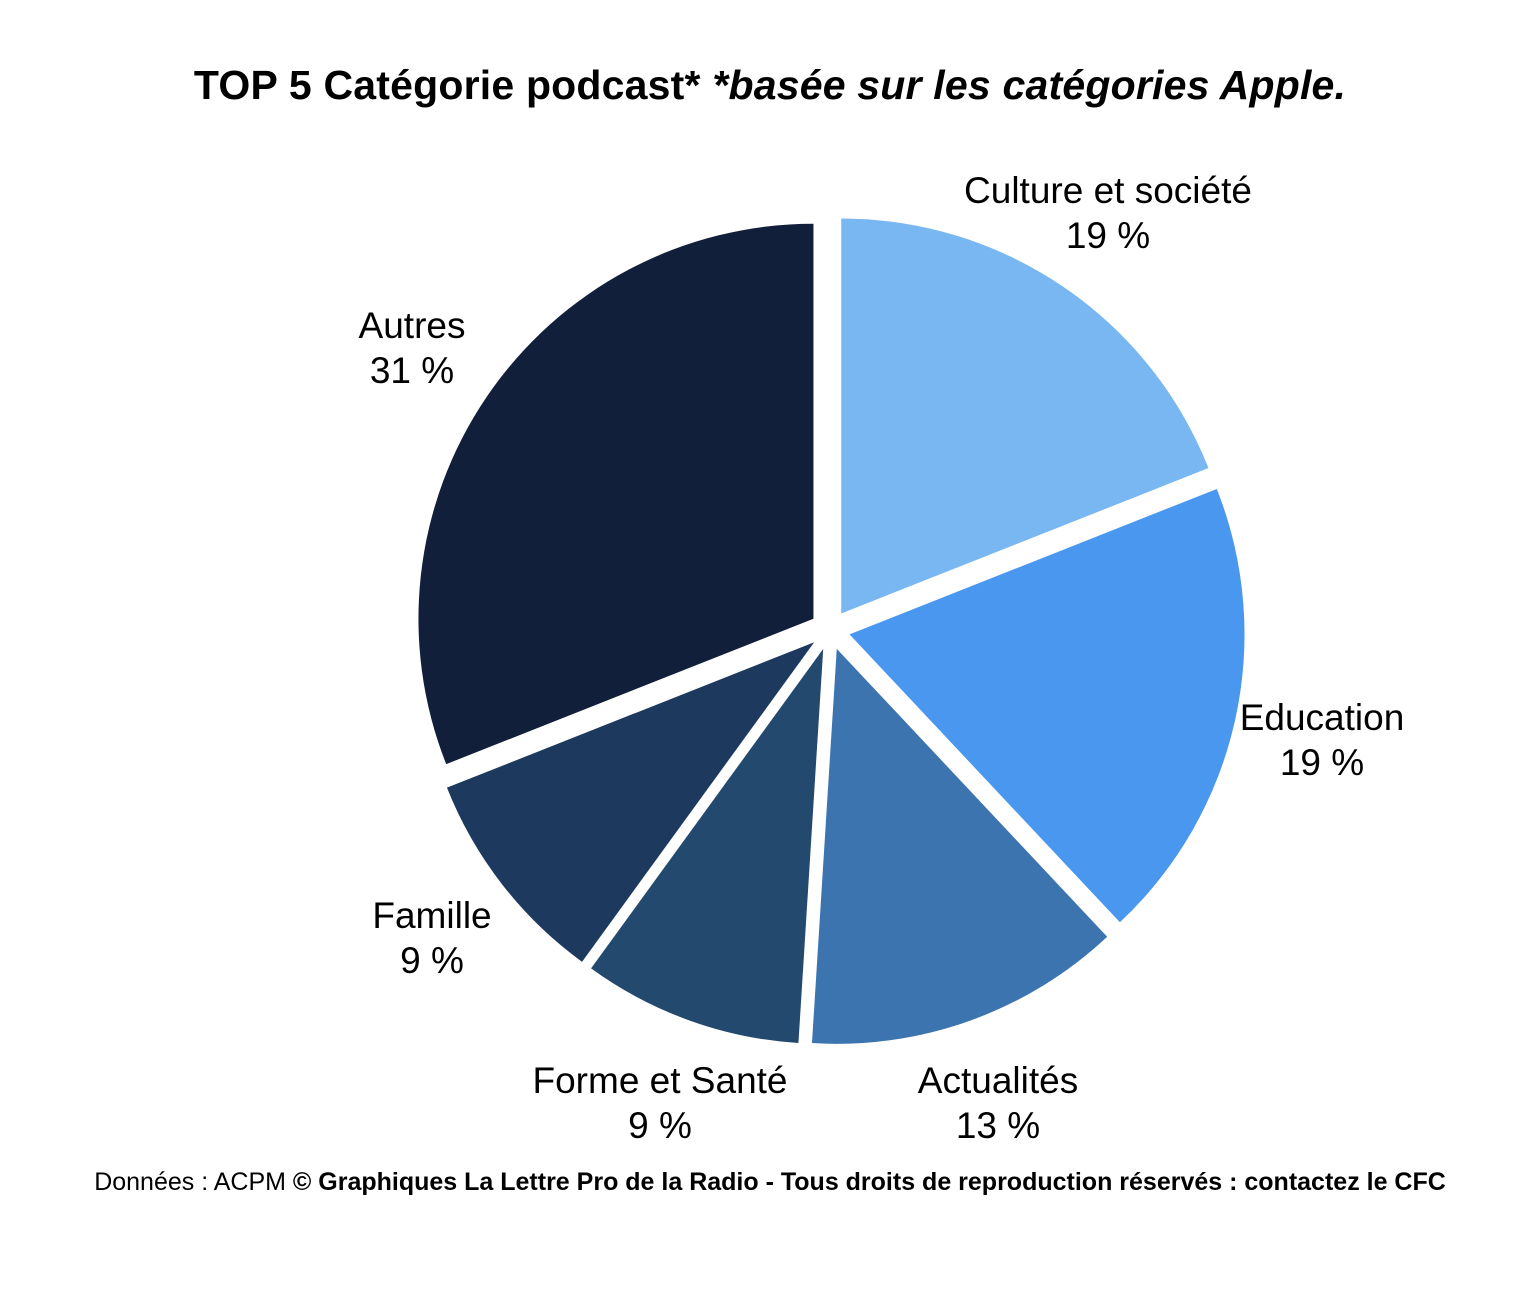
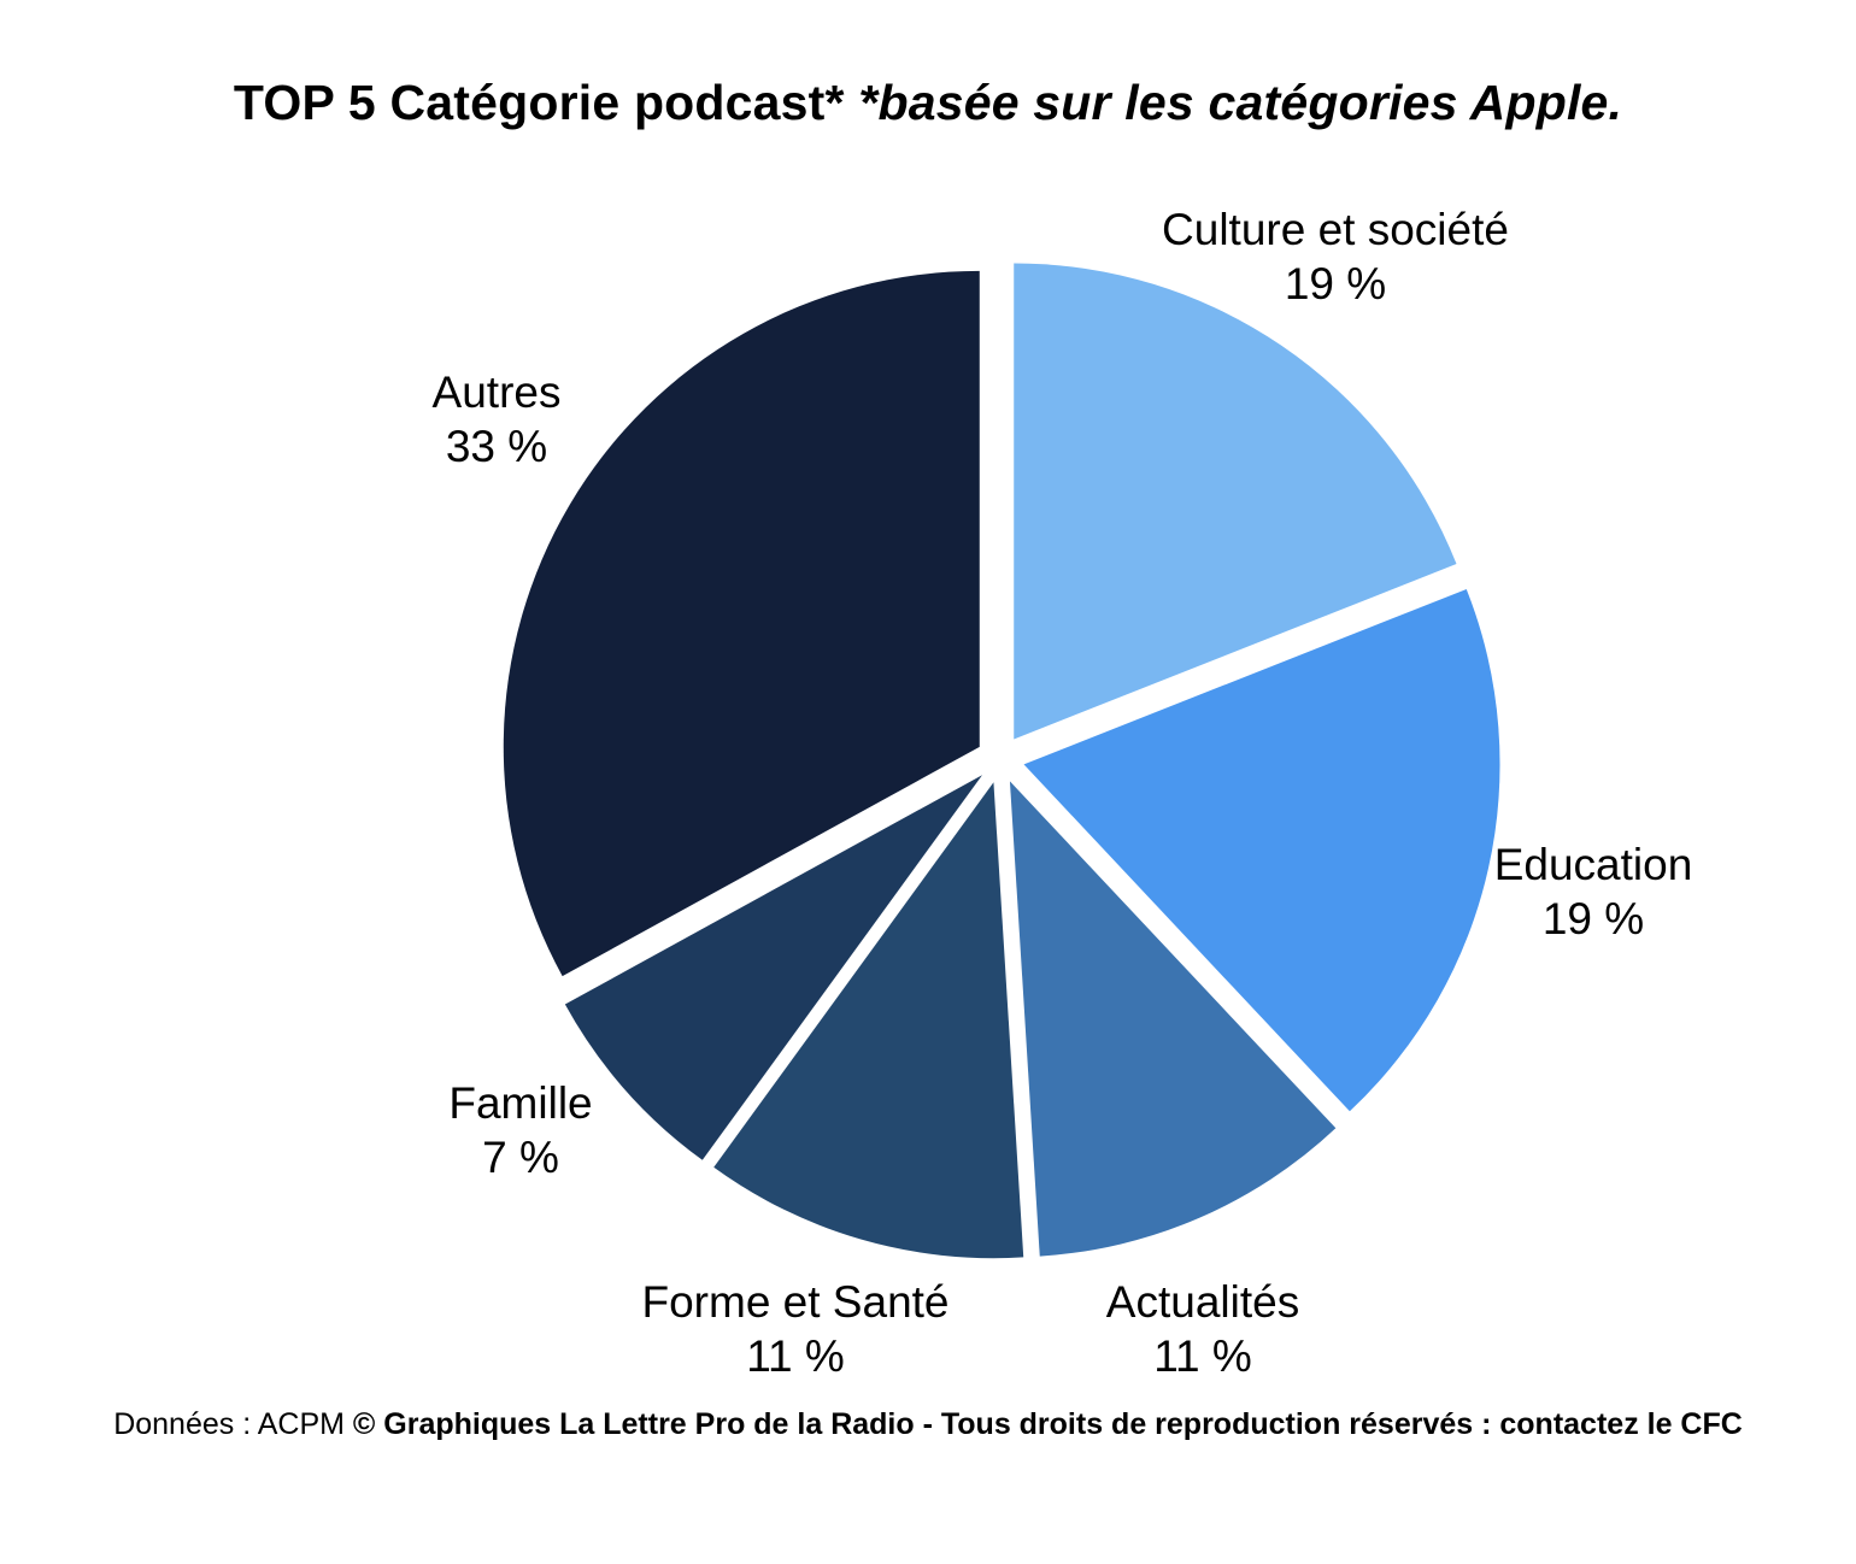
Actualités: 13 -> 11
Forme et Santé: 9 -> 11
Famille: 9 -> 7
Autres: 31 -> 33
